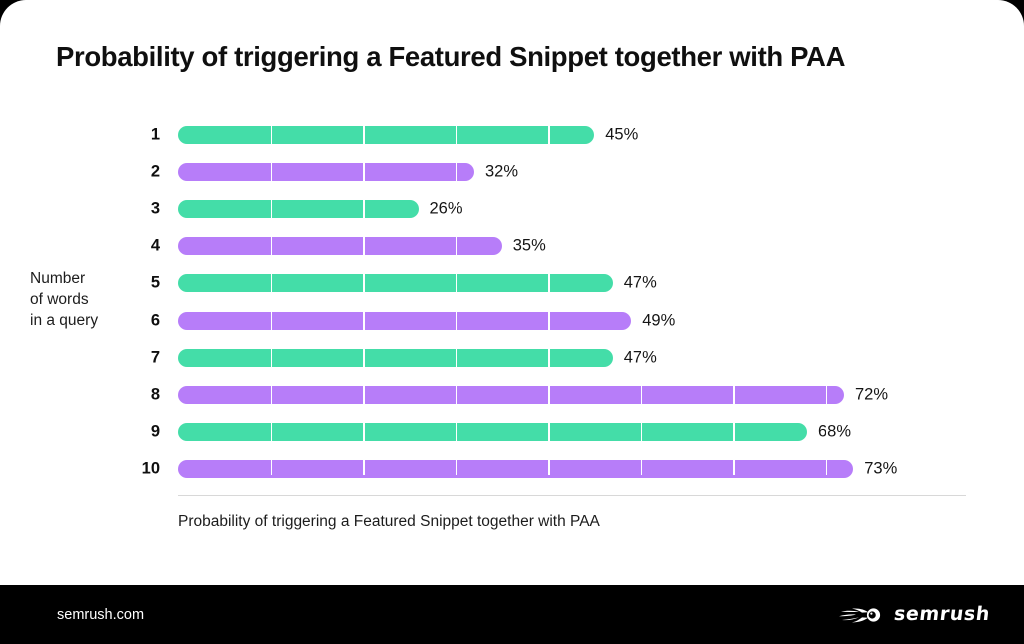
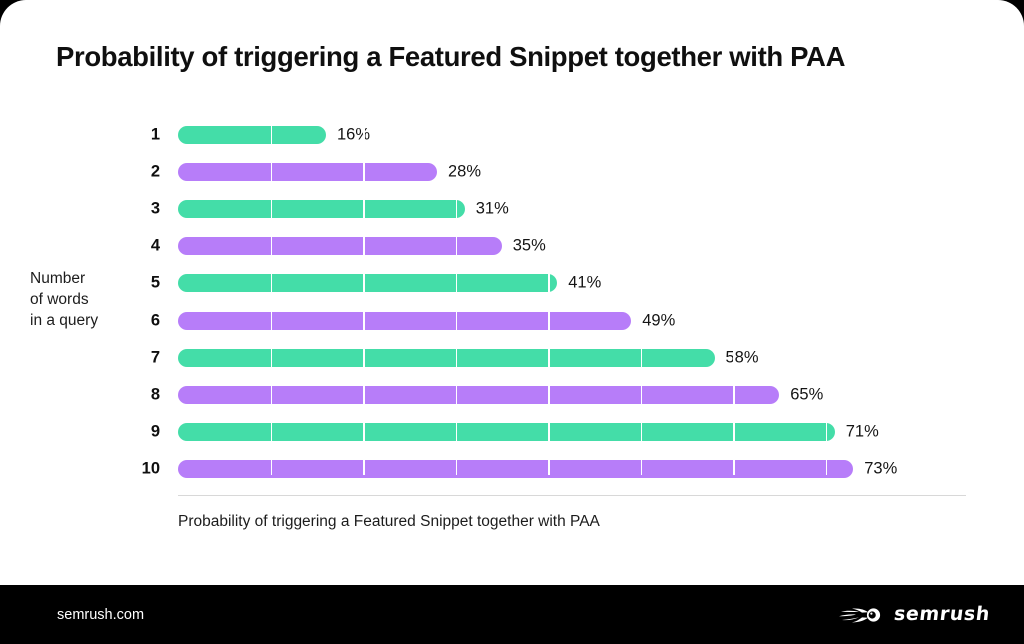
1: 45% -> 16%
2: 32% -> 28%
3: 26% -> 31%
5: 47% -> 41%
7: 47% -> 58%
8: 72% -> 65%
9: 68% -> 71%
